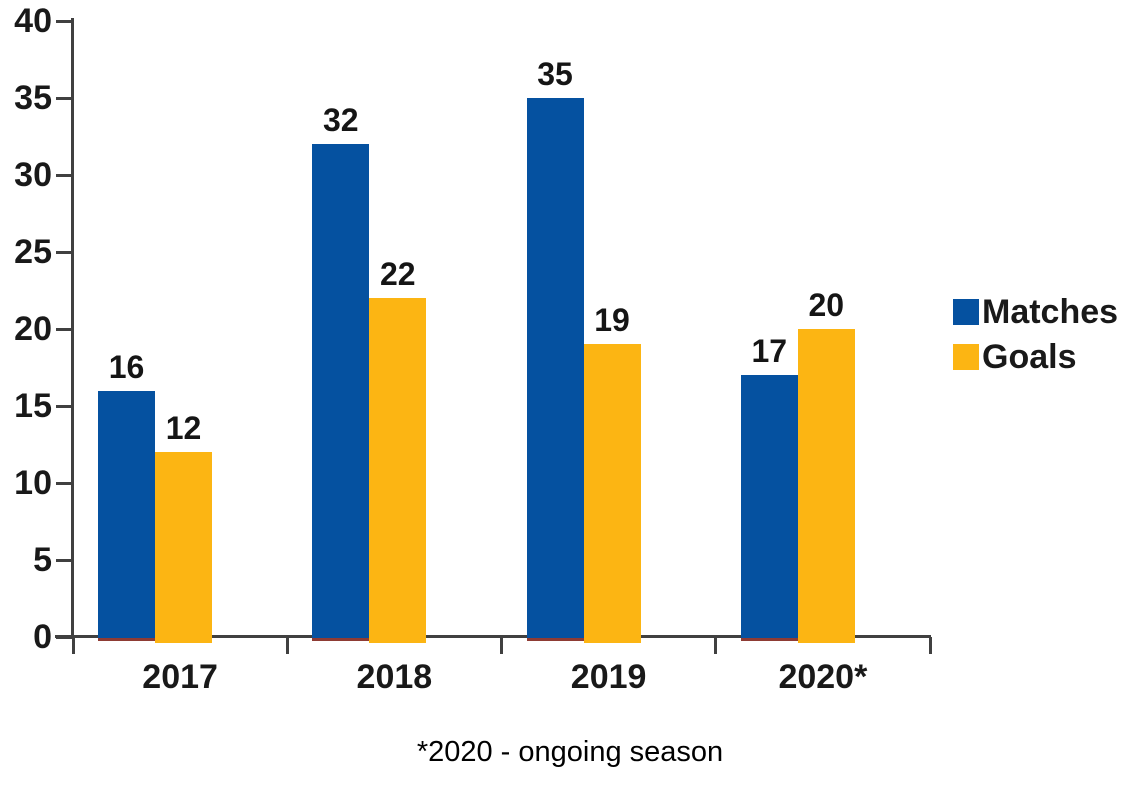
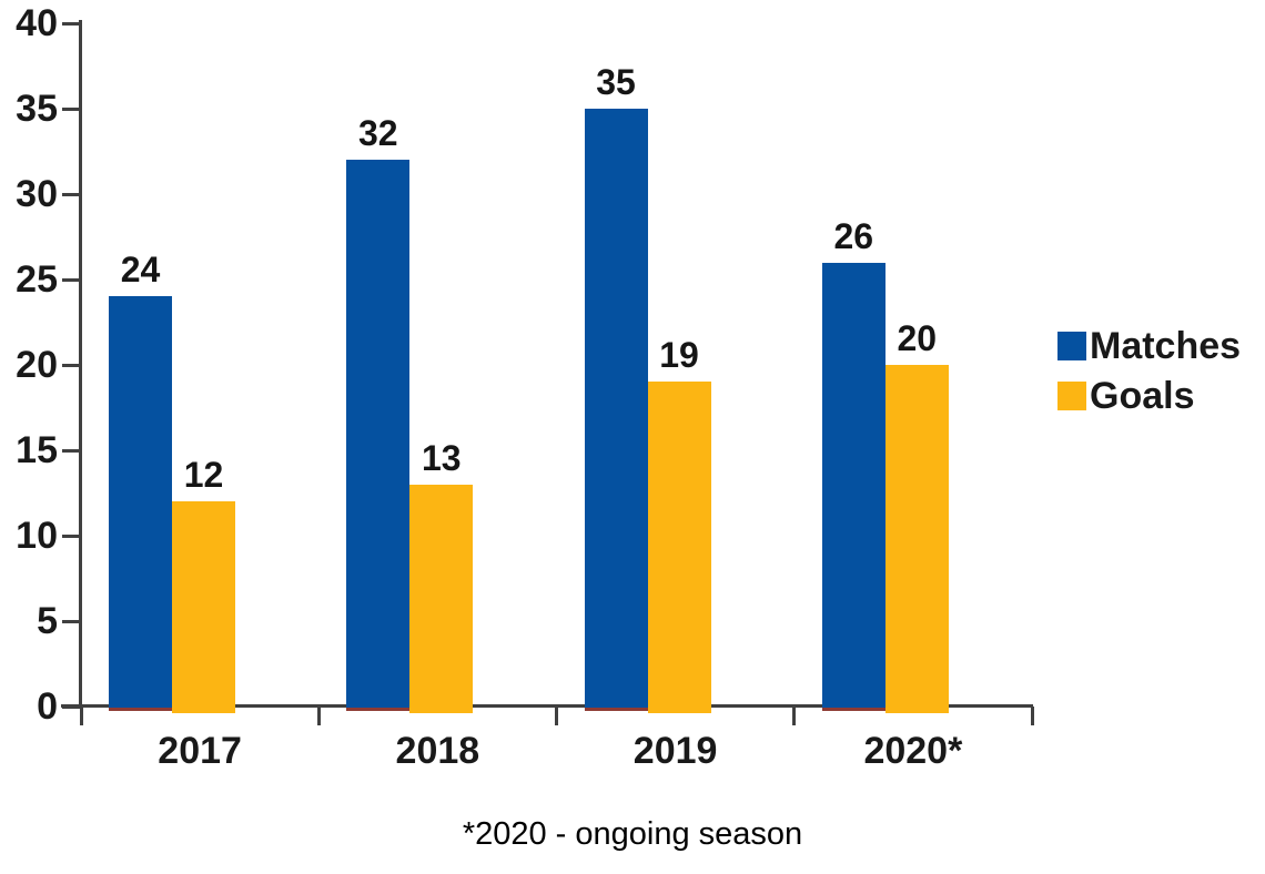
Matches/2017: 16 -> 24
Goals/2018: 22 -> 13
Matches/2020*: 17 -> 26
